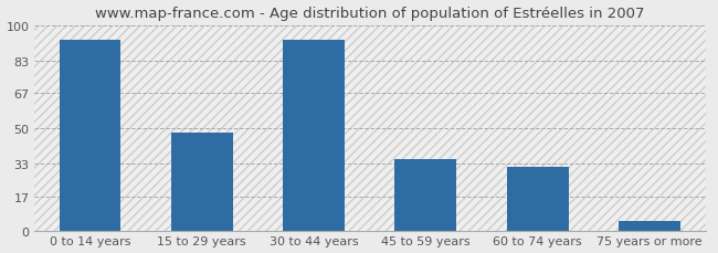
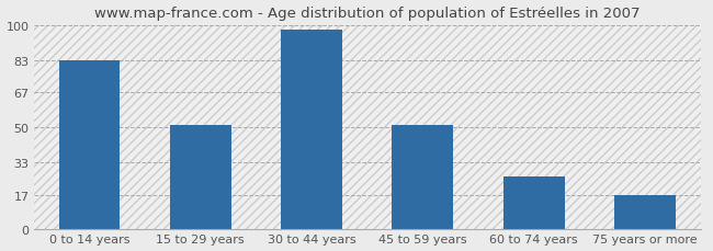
0 to 14 years: 93 -> 83
15 to 29 years: 48 -> 51
30 to 44 years: 93 -> 98
45 to 59 years: 35 -> 51
60 to 74 years: 31 -> 26
75 years or more: 5 -> 17
